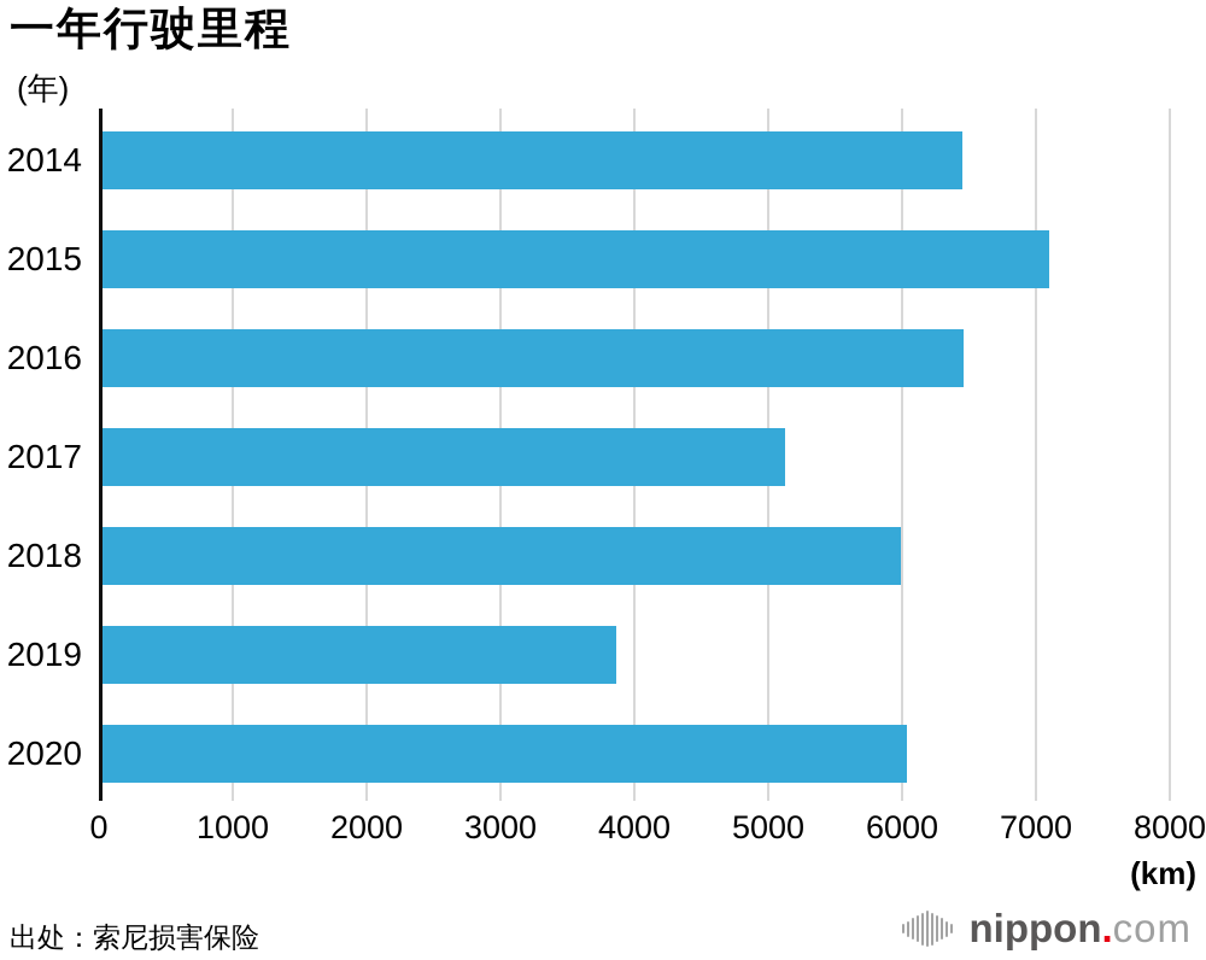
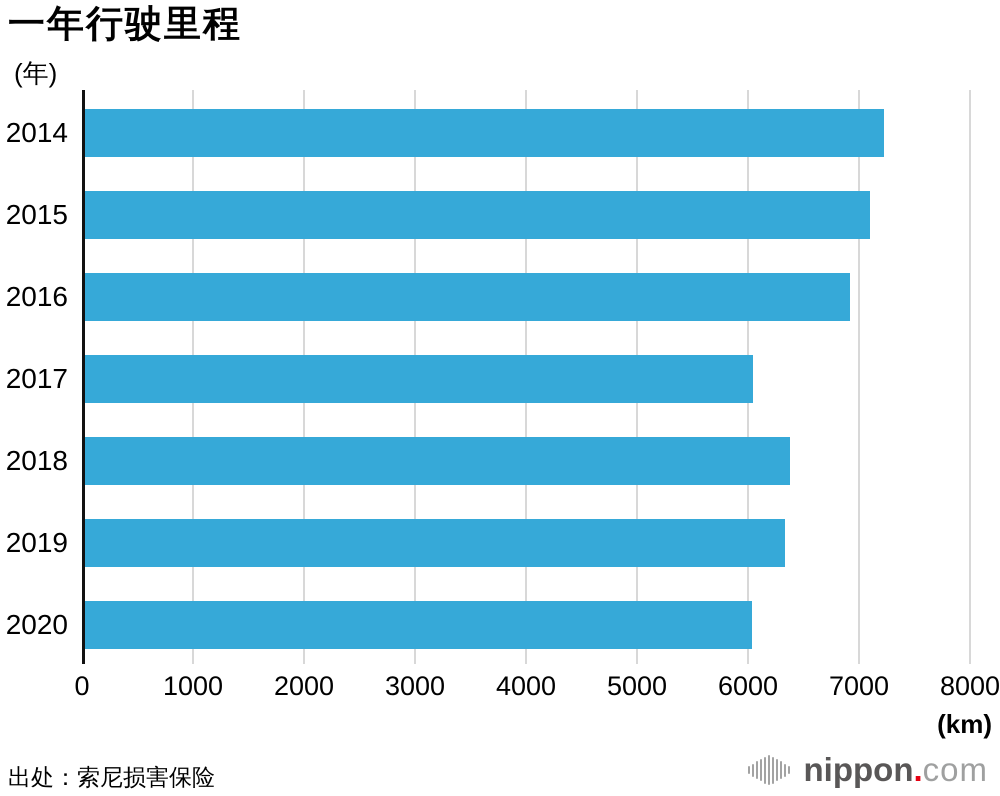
2014: 6420 -> 7200
2016: 6430 -> 6890
2017: 5100 -> 6020
2018: 5960 -> 6350
2019: 3840 -> 6310
